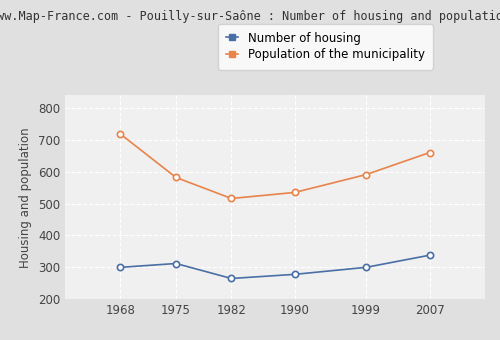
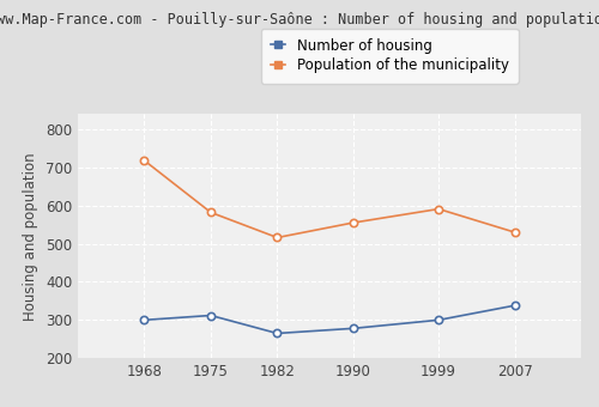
Population of the municipality/1990: 535 -> 555
Population of the municipality/2007: 660 -> 530
